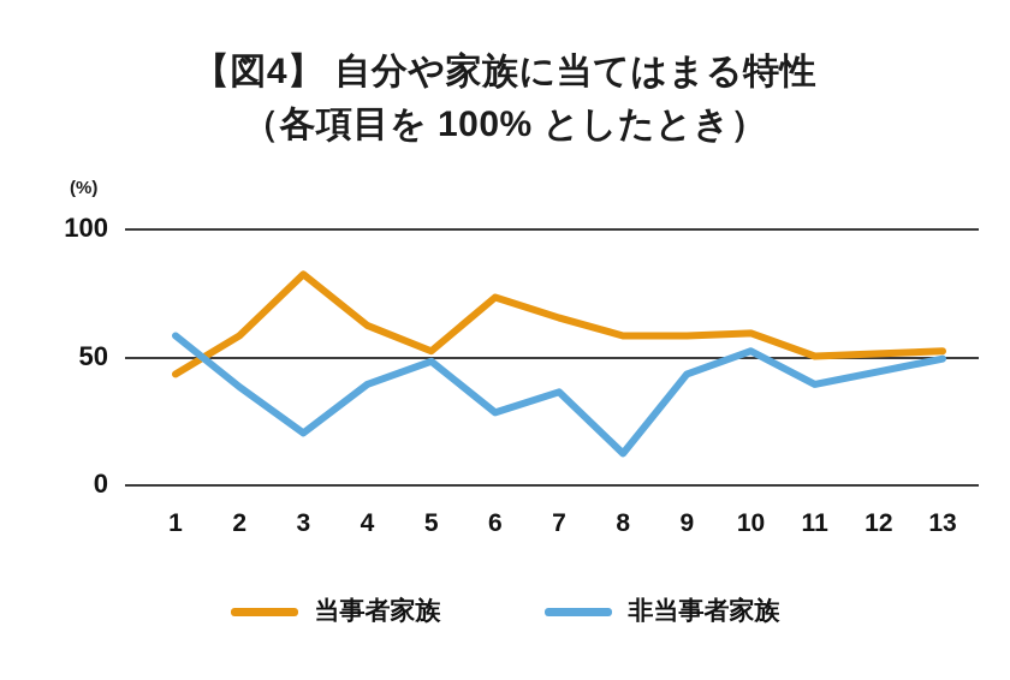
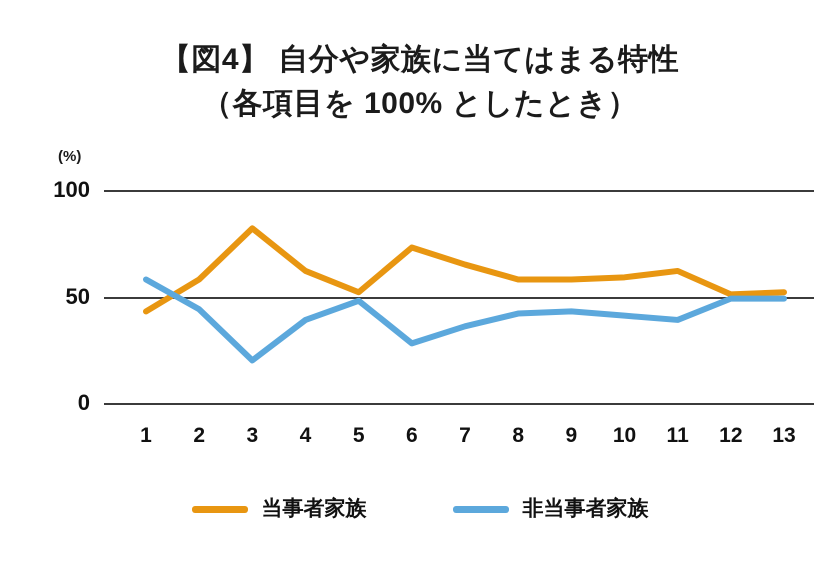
非当事者家族/2: 38 -> 44
非当事者家族/8: 12 -> 42
非当事者家族/10: 52 -> 41
当事者家族/11: 50 -> 62
非当事者家族/12: 44 -> 49
